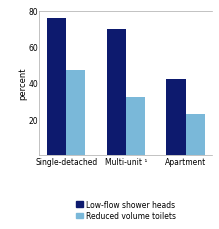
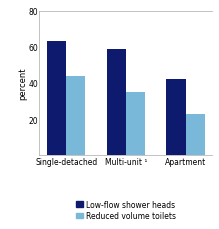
Low-flow shower heads/Single-detached: 76 -> 63
Reduced volume toilets/Single-detached: 47 -> 44
Low-flow shower heads/Multi-unit ¹: 70 -> 59
Reduced volume toilets/Multi-unit ¹: 32 -> 35
